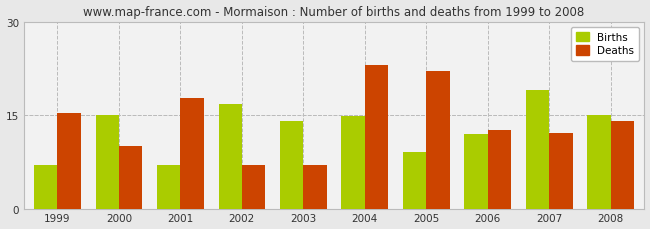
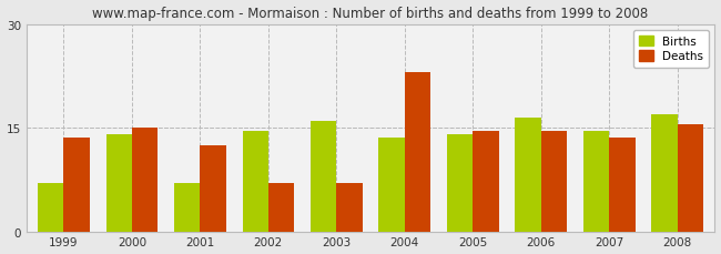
Deaths/1999: 15.4 -> 13.5
Births/2000: 15.0 -> 14.0
Deaths/2000: 10.0 -> 15.0
Deaths/2001: 17.8 -> 12.5
Births/2002: 16.8 -> 14.5
Births/2003: 14.0 -> 16.0
Births/2004: 14.8 -> 13.5
Births/2005: 9.0 -> 14.0
Deaths/2005: 22.0 -> 14.5
Births/2006: 12.0 -> 16.5
Deaths/2006: 12.6 -> 14.5
Births/2007: 19.0 -> 14.5
Deaths/2007: 12.2 -> 13.5
Births/2008: 15.0 -> 17.0
Deaths/2008: 14.0 -> 15.5
